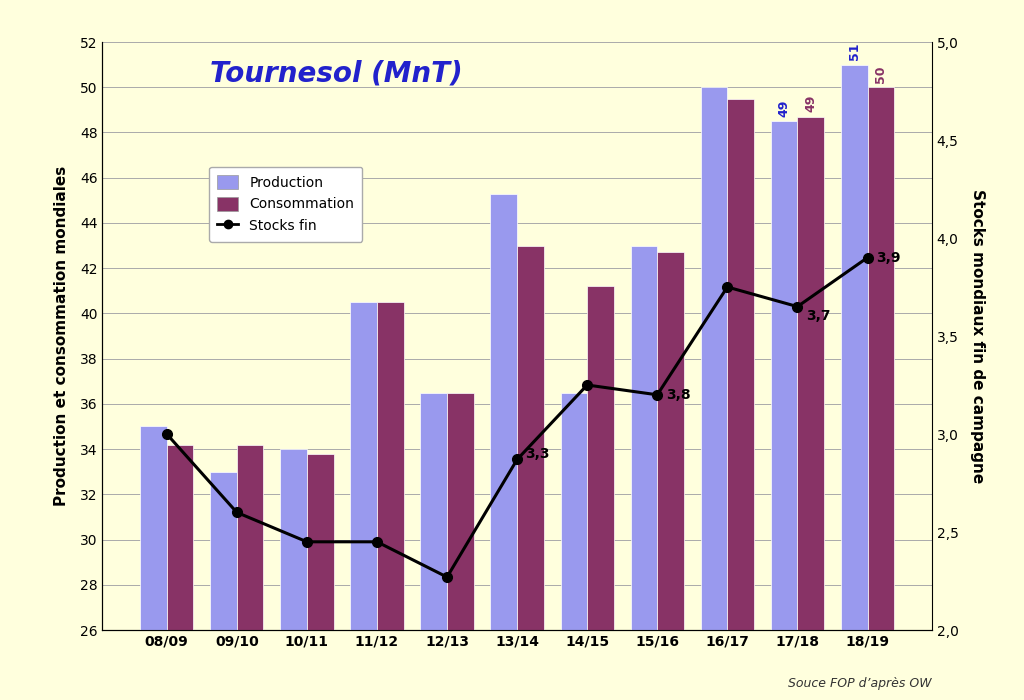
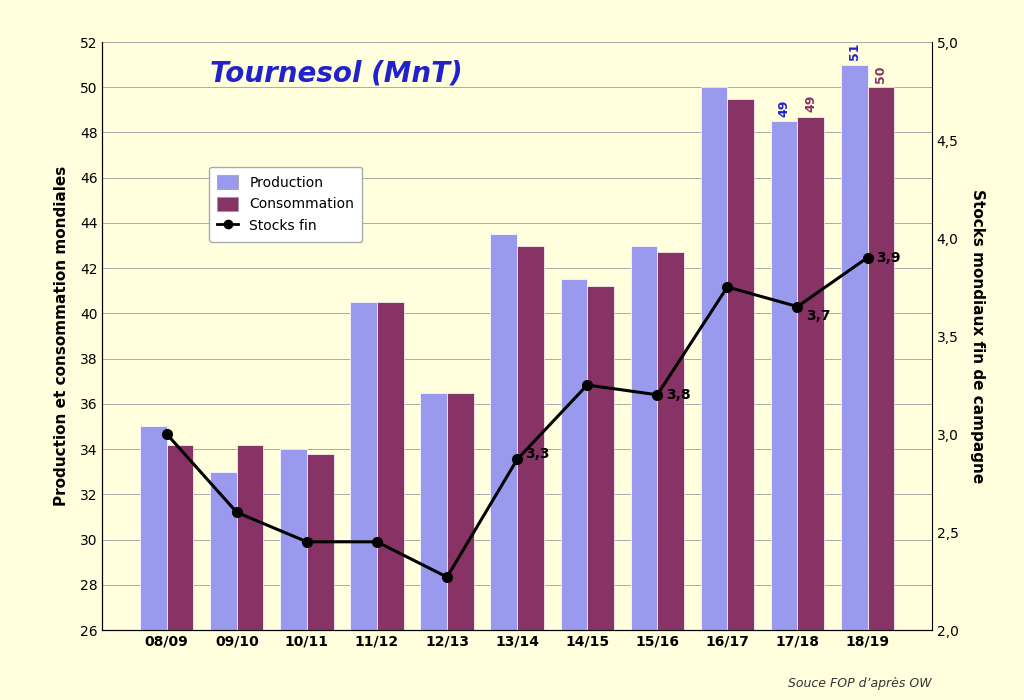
Production/13/14: 45.3 -> 43.5
Production/14/15: 36.5 -> 41.5
